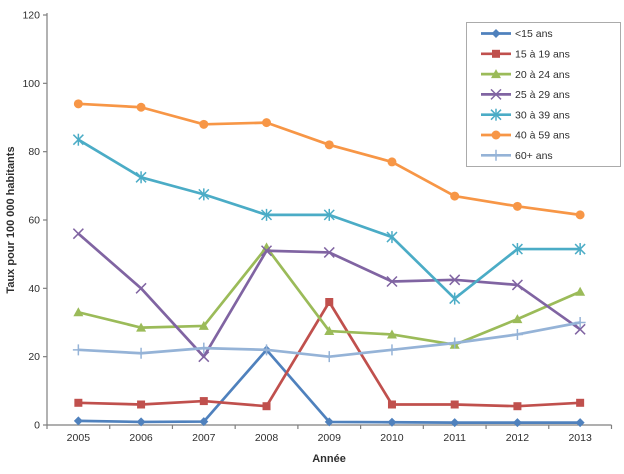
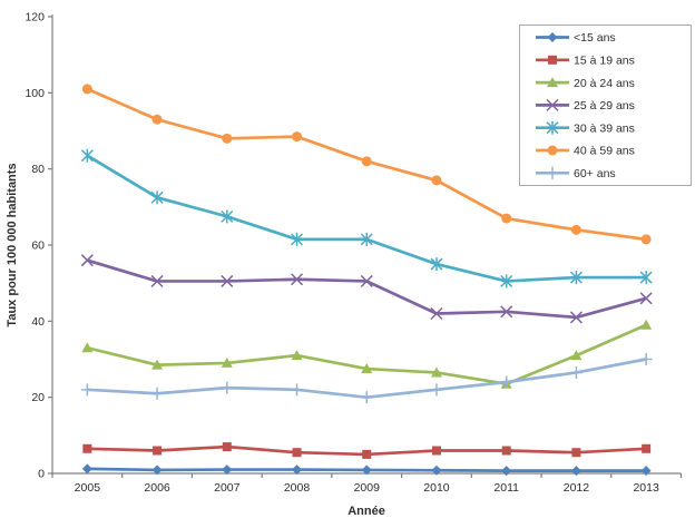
40 à 59 ans/2005: 94 -> 101
25 à 29 ans/2006: 40 -> 50
25 à 29 ans/2007: 20 -> 50
<15 ans/2008: 22 -> 1
20 à 24 ans/2008: 52 -> 31
15 à 19 ans/2009: 36 -> 5
30 à 39 ans/2011: 37 -> 50
25 à 29 ans/2013: 28 -> 46
